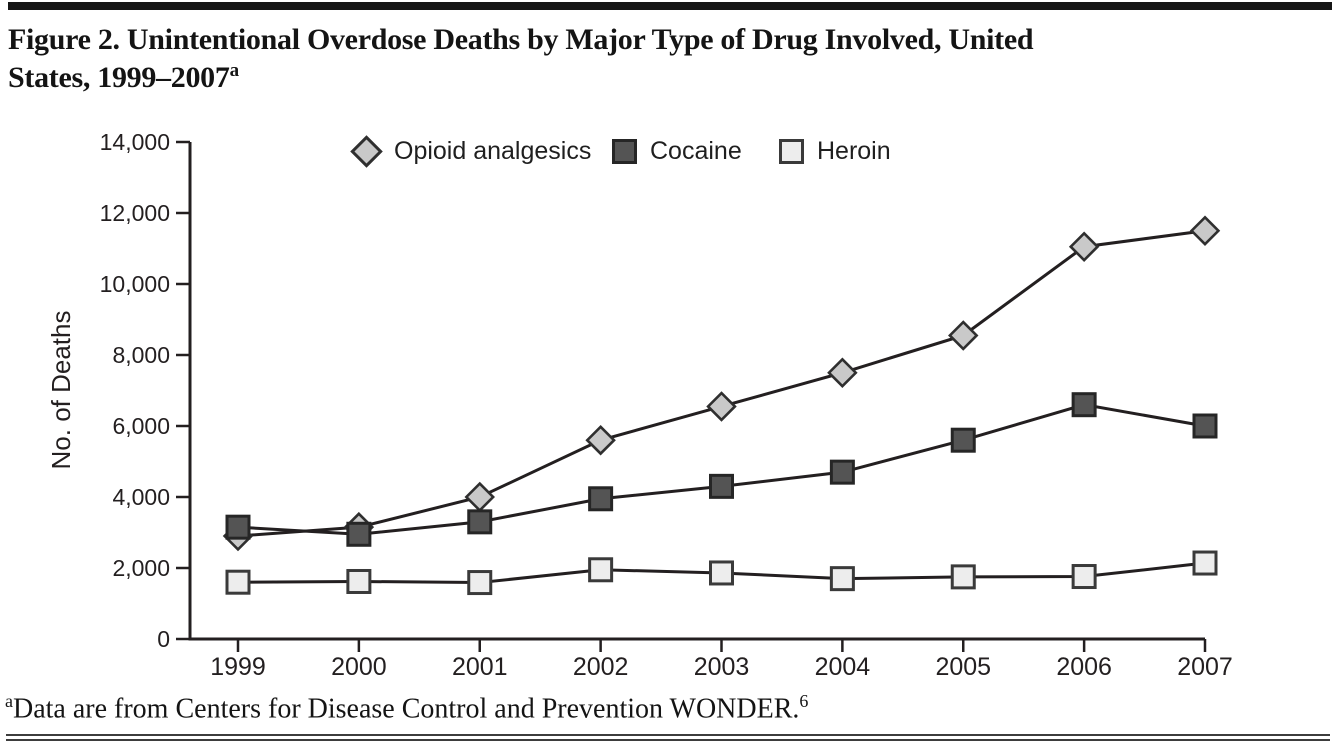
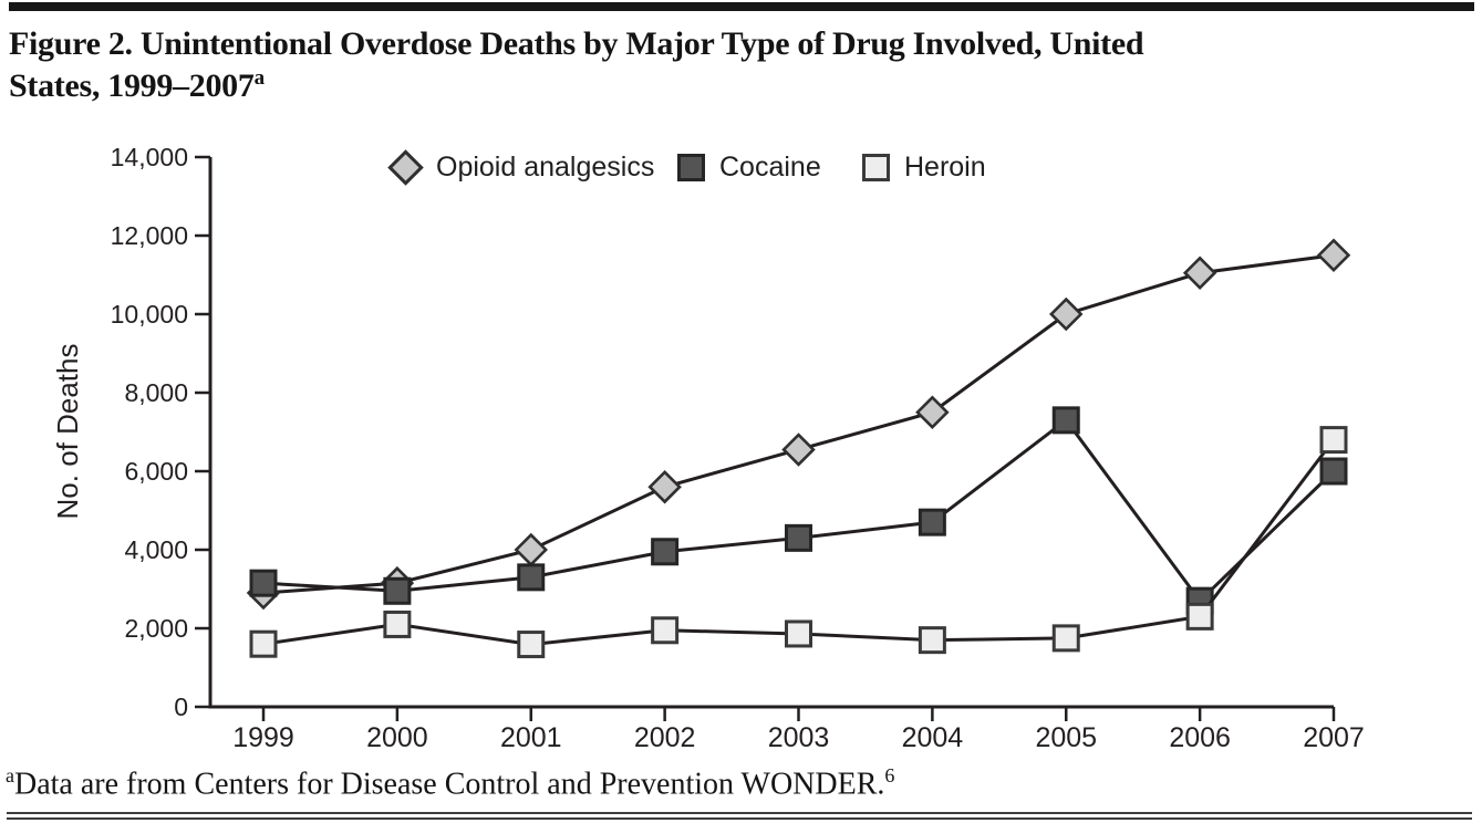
Heroin/2000: 1600 -> 2100
Opioid analgesics/2005: 8600 -> 10000
Cocaine/2005: 5600 -> 7300
Cocaine/2006: 6600 -> 2700
Heroin/2006: 1800 -> 2300
Heroin/2007: 2100 -> 6800
